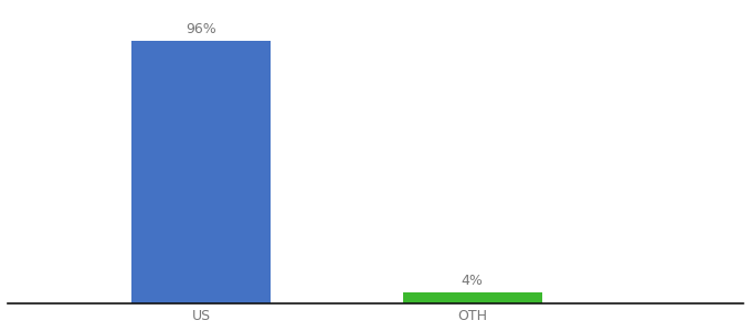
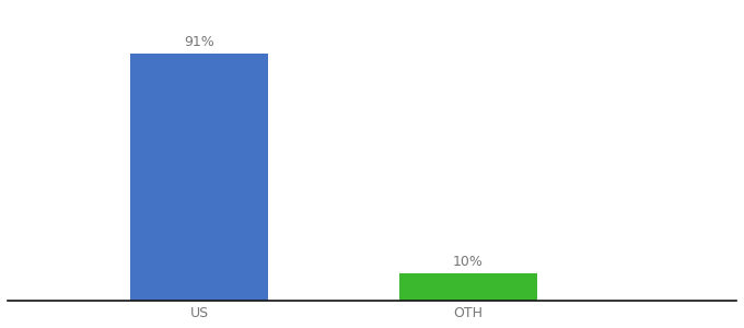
US: 96% -> 91%
OTH: 4% -> 10%
